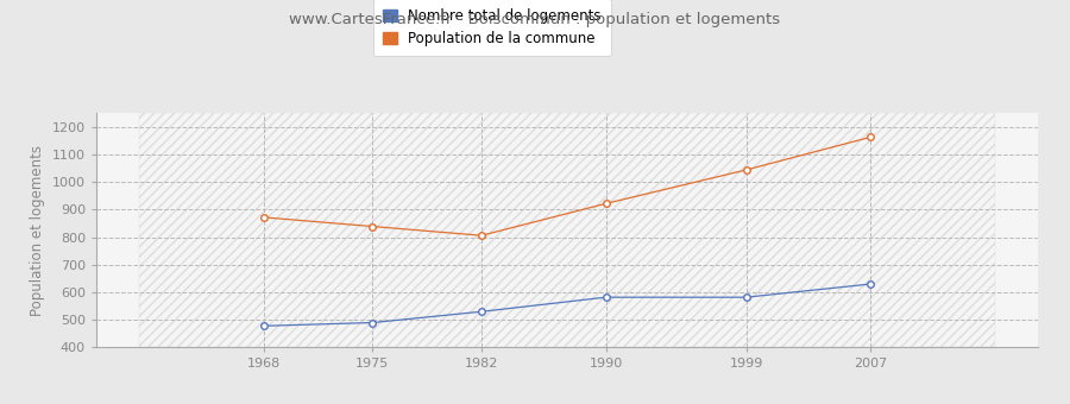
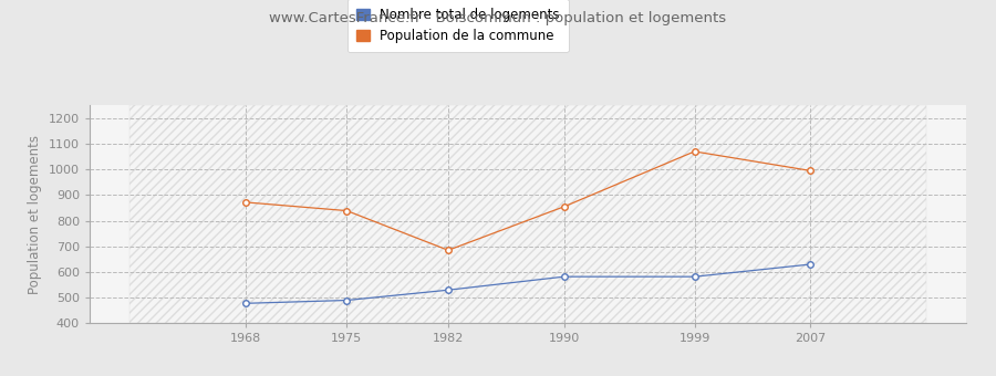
Population de la commune/1982: 806 -> 685
Population de la commune/1990: 922 -> 855
Population de la commune/1999: 1044 -> 1070
Population de la commune/2007: 1163 -> 995
